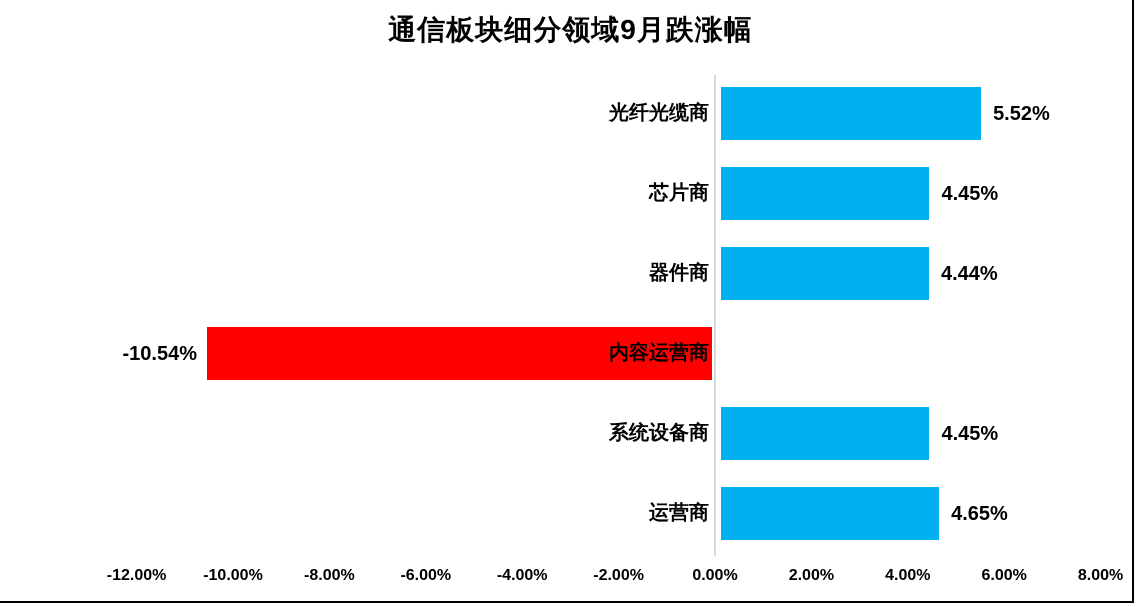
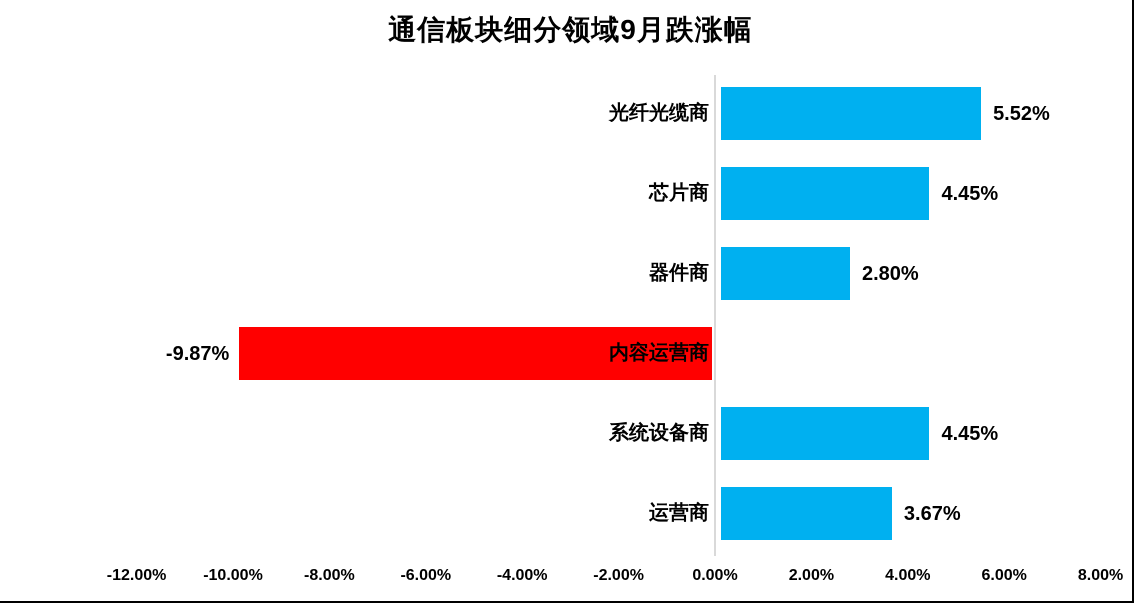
器件商: 4.44% -> 2.80%
内容运营商: -10.54% -> -9.87%
运营商: 4.65% -> 3.67%
